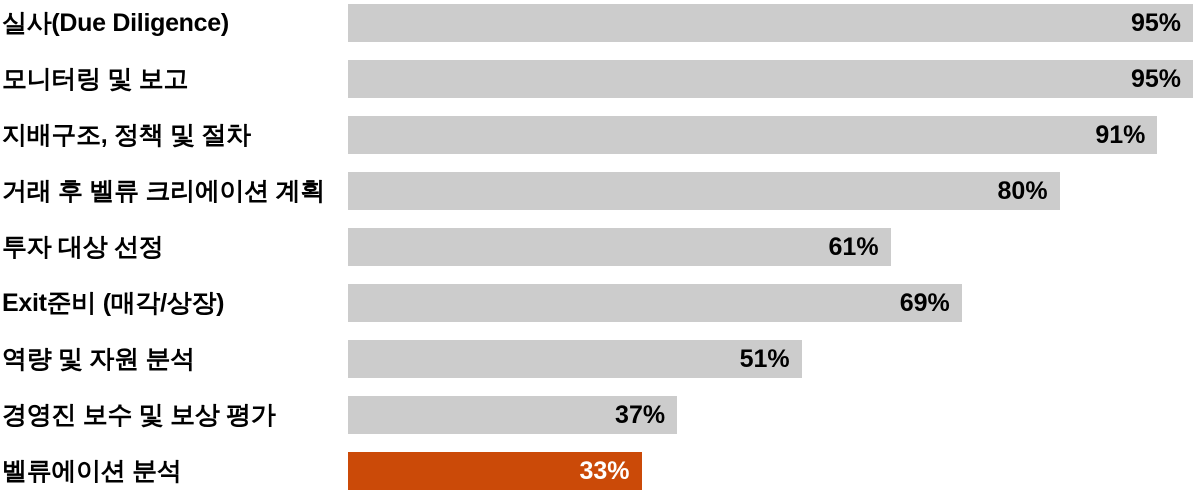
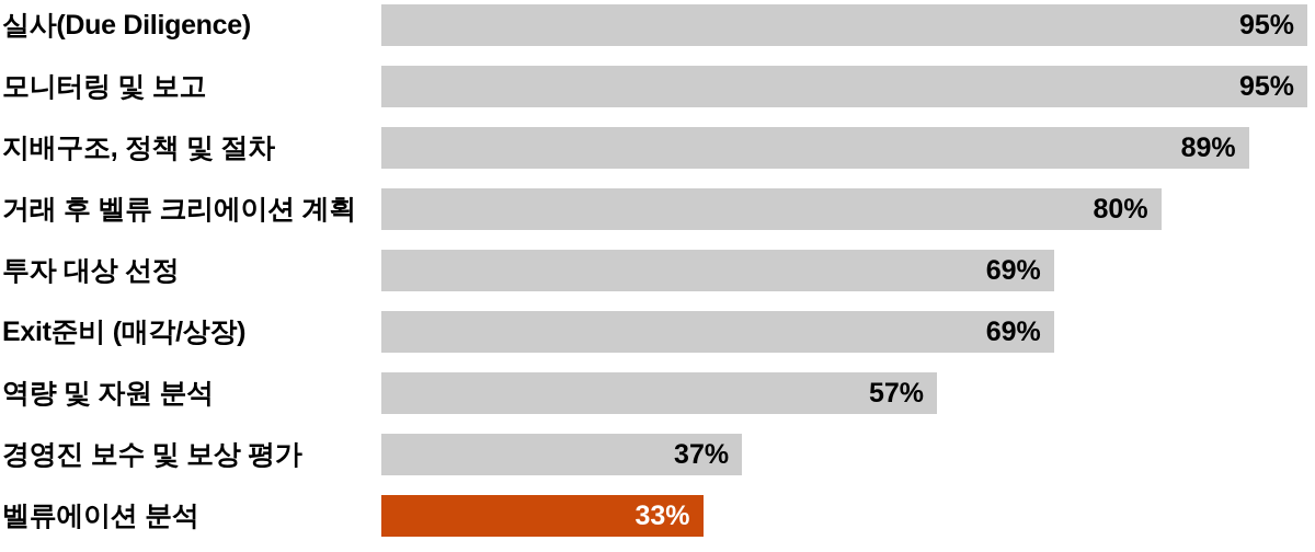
지배구조, 정책 및 절차: 91% -> 89%
투자 대상 선정: 61% -> 69%
역량 및 자원 분석: 51% -> 57%
